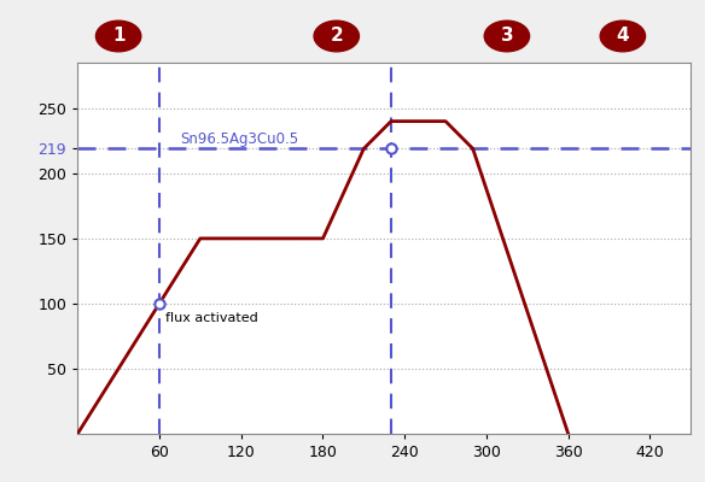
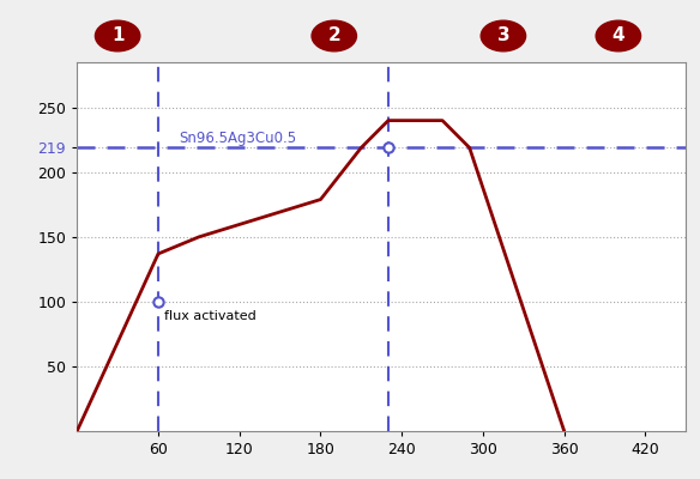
60: 100 -> 137
180: 150 -> 179
